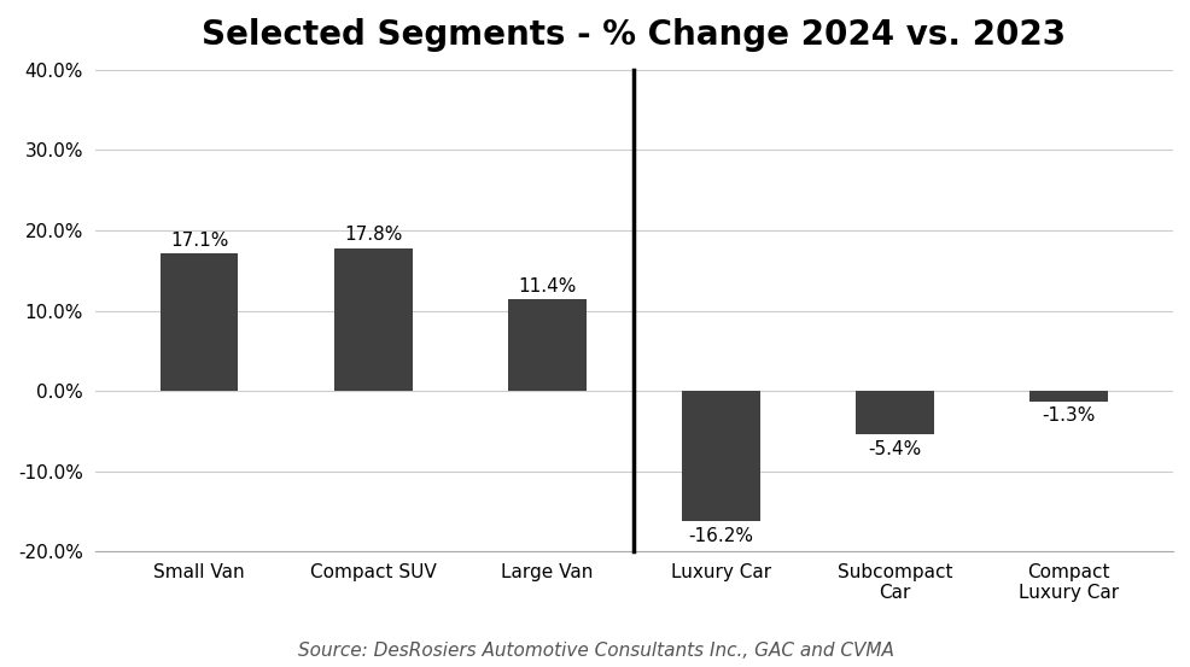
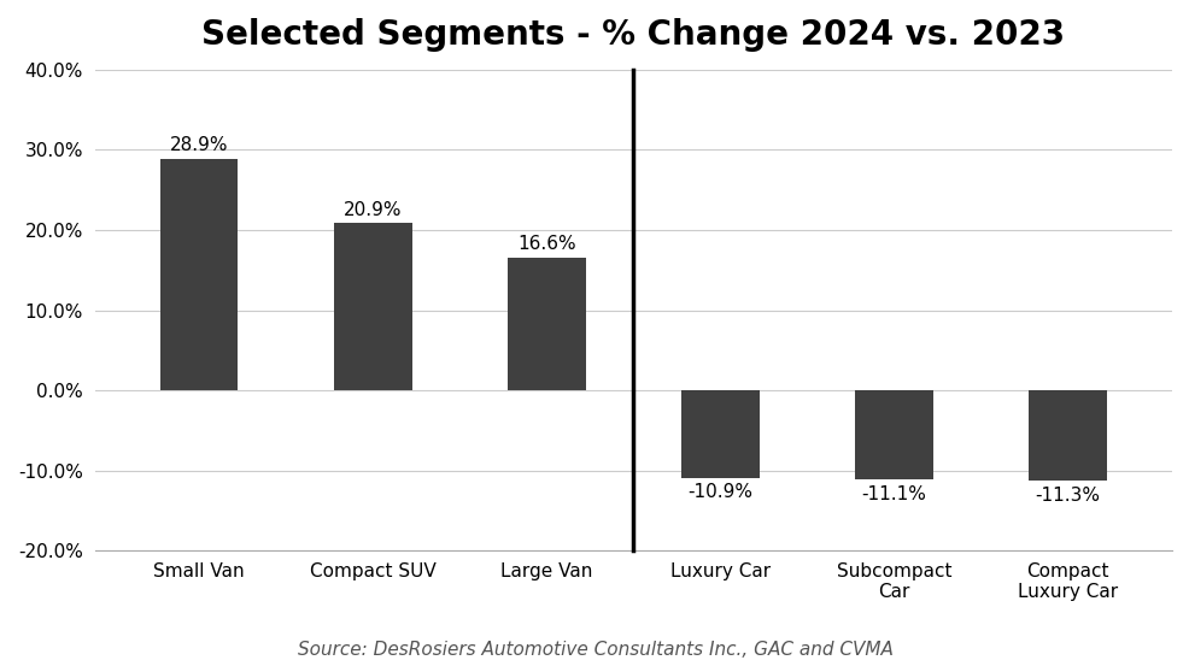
Small Van: 17.1% -> 28.9%
Compact SUV: 17.8% -> 20.9%
Large Van: 11.4% -> 16.6%
Luxury Car: -16.2% -> -10.9%
Subcompact Car: -5.4% -> -11.1%
Compact Luxury Car: -1.3% -> -11.3%
